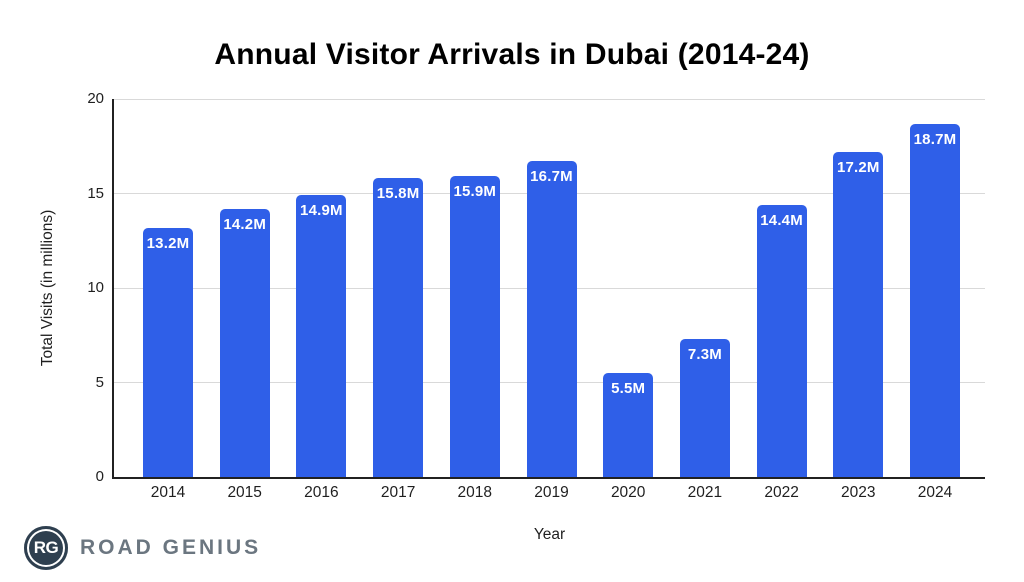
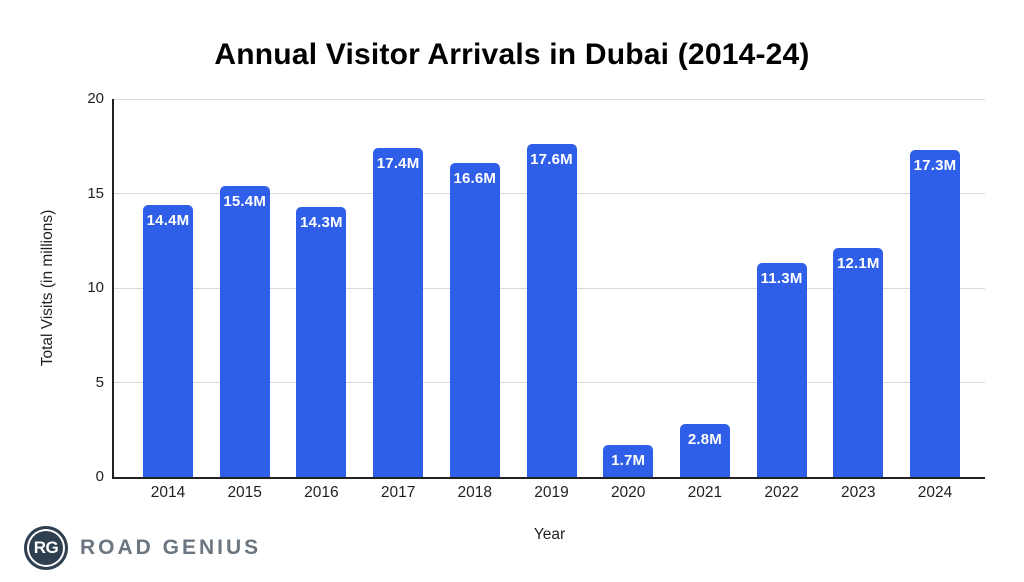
2014: 13.2M -> 14.4M
2015: 14.2M -> 15.4M
2016: 14.9M -> 14.3M
2017: 15.8M -> 17.4M
2018: 15.9M -> 16.6M
2019: 16.7M -> 17.6M
2020: 5.5M -> 1.7M
2021: 7.3M -> 2.8M
2022: 14.4M -> 11.3M
2023: 17.2M -> 12.1M
2024: 18.7M -> 17.3M
